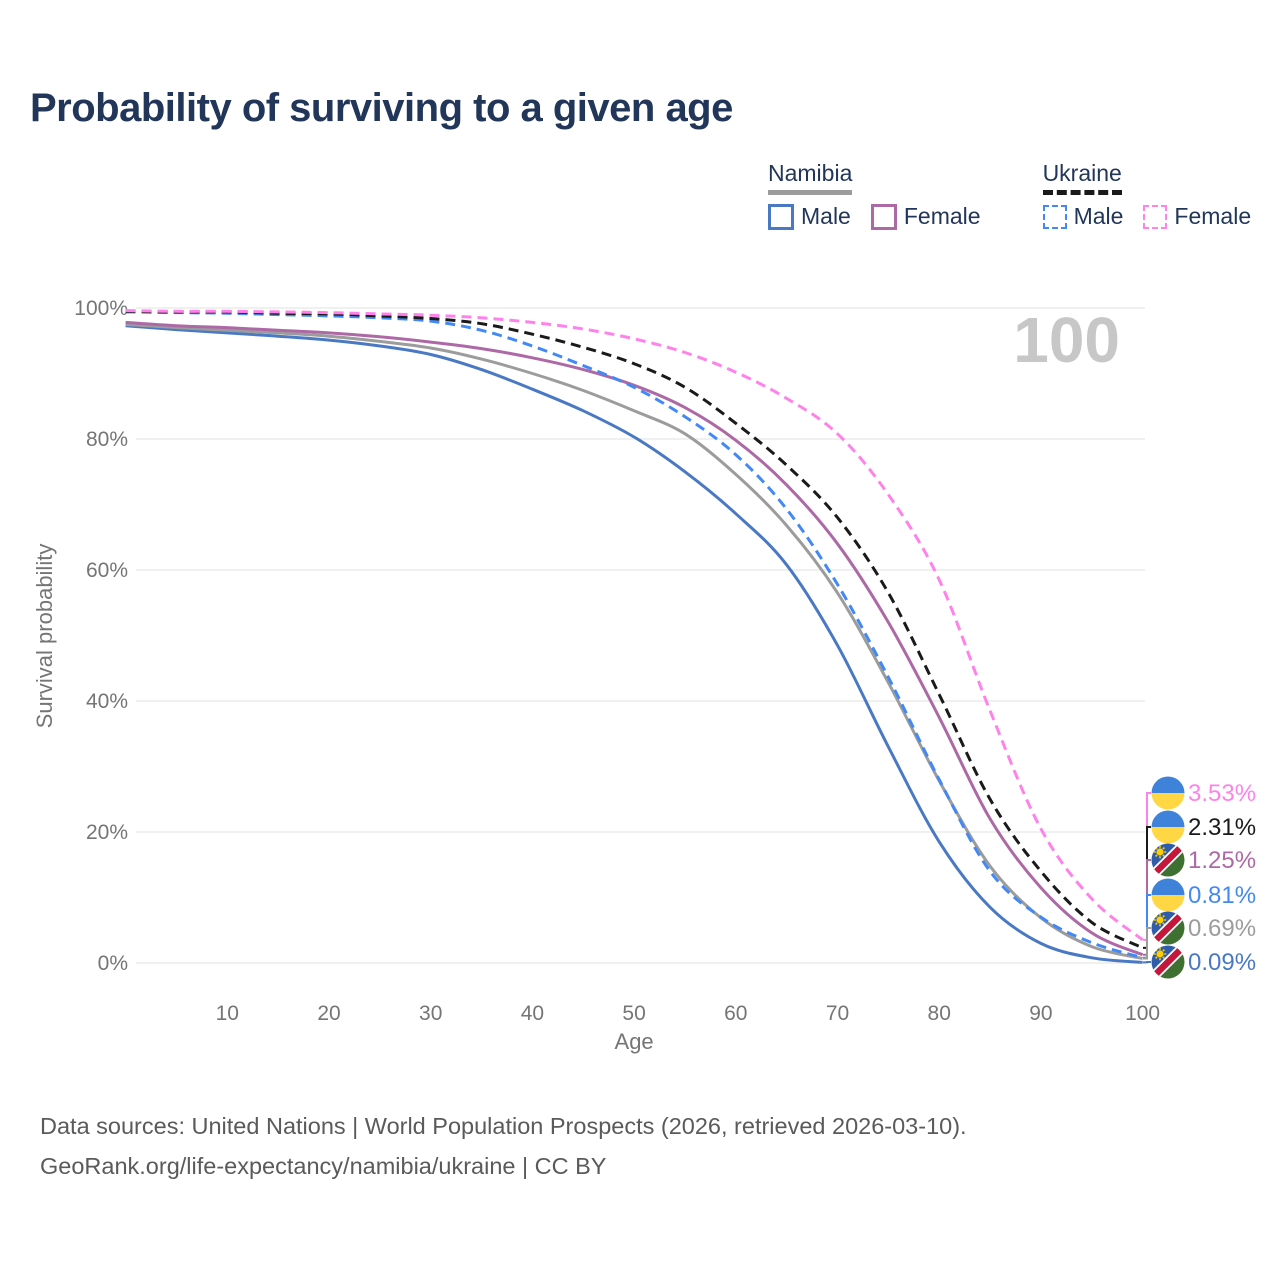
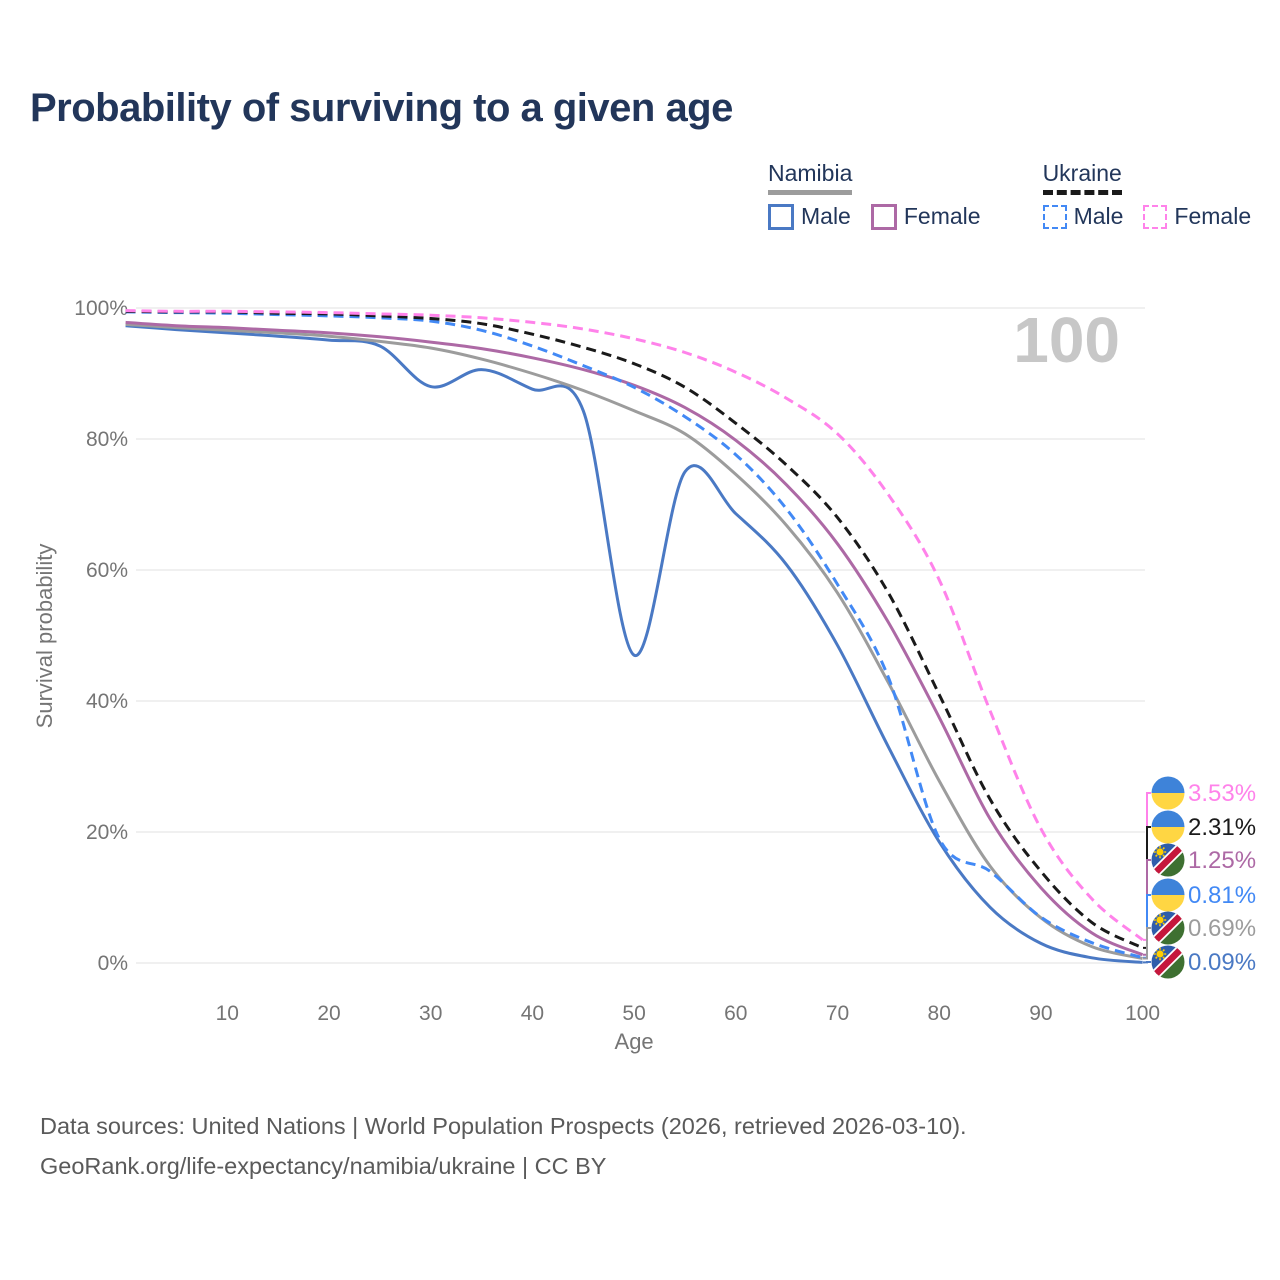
Namibia Male/30: 93% -> 88%
Namibia Male/50: 80% -> 47%
Ukraine Male/80: 28% -> 19%
